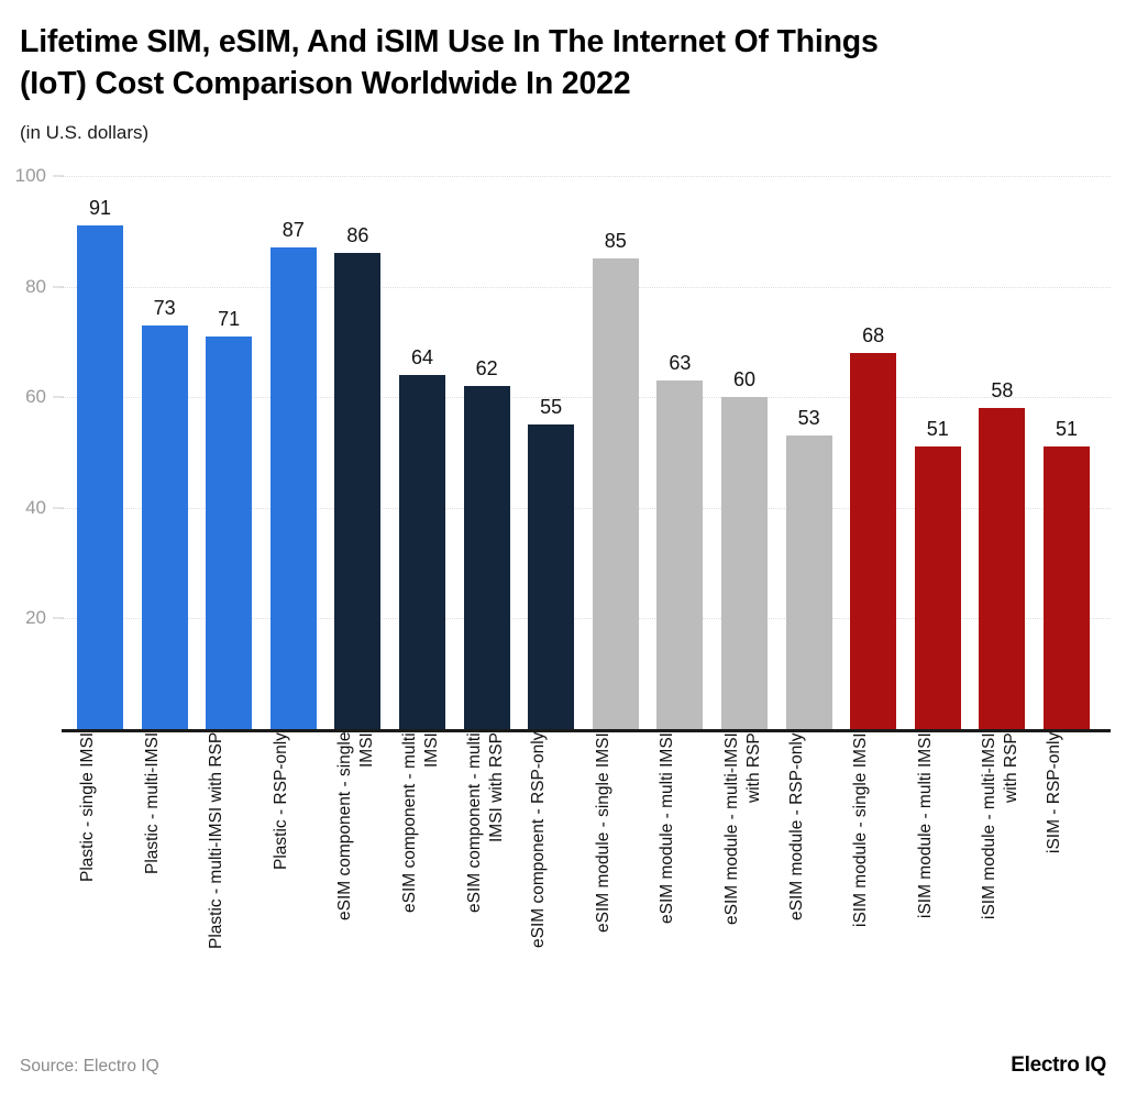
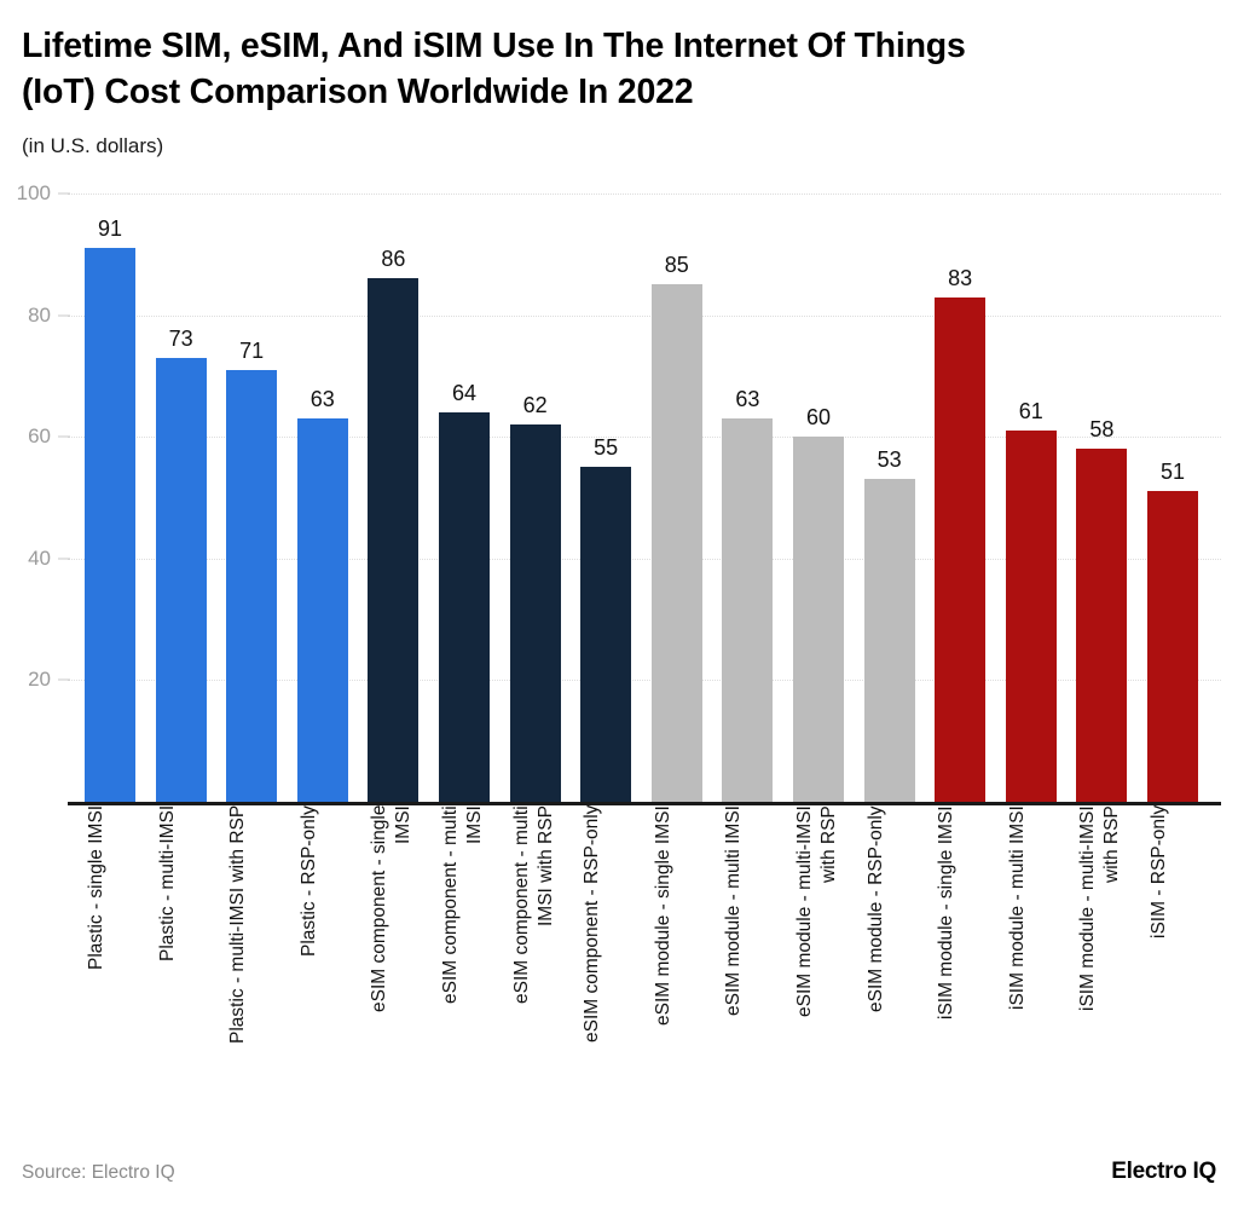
Plastic - RSP-only: 87 -> 63
iSIM module - single IMSI: 68 -> 83
iSIM module - multi IMSI: 51 -> 61
